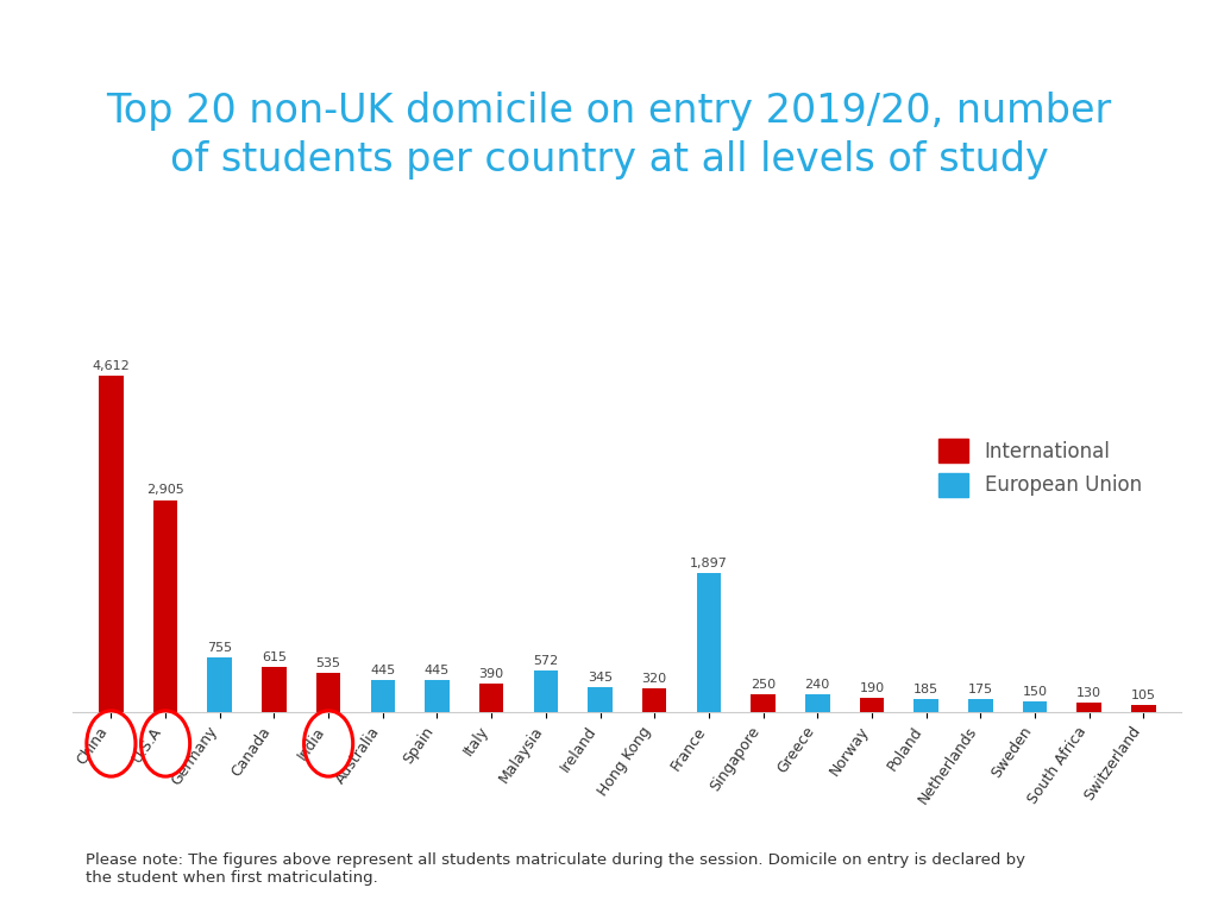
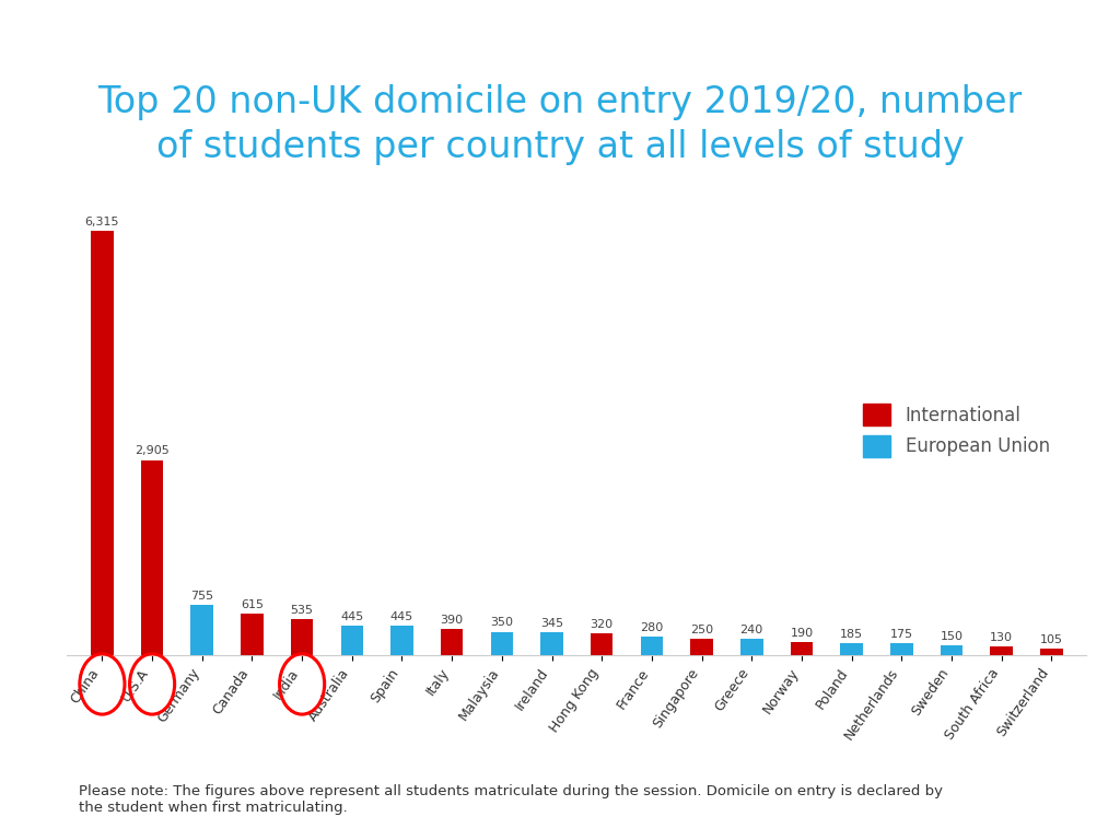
China: 4,612 -> 6,315
Malaysia: 572 -> 350
France: 1,897 -> 280
